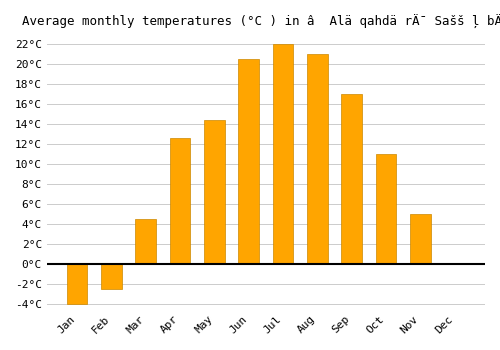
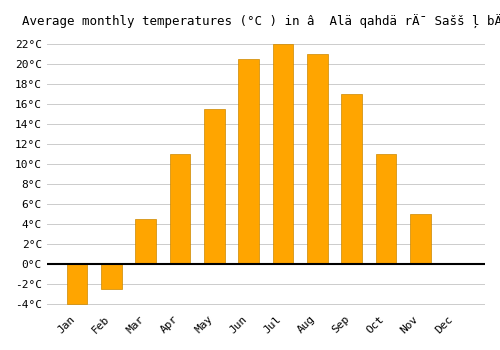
Apr: 12.6°C -> 11.0°C
May: 14.4°C -> 15.5°C
